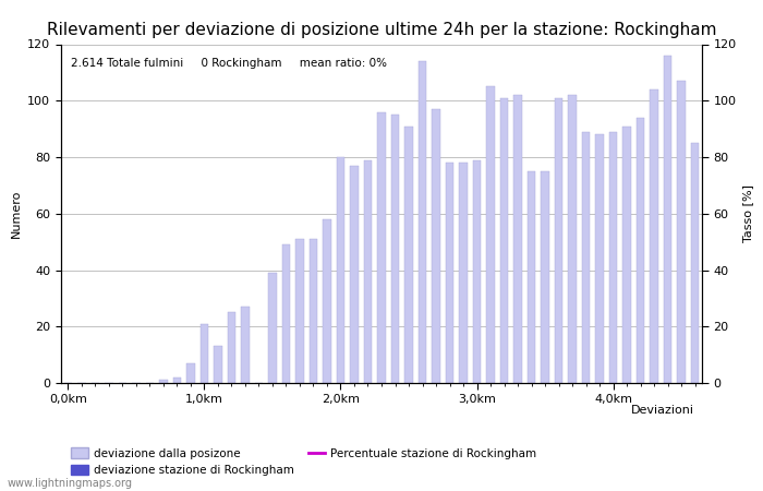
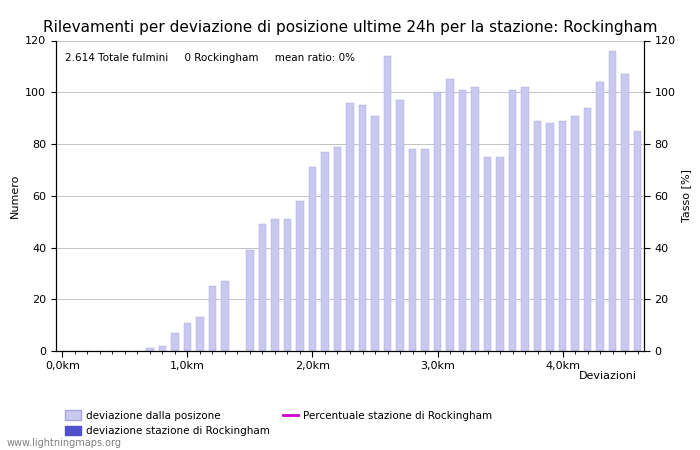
1,0km: 21 -> 11
2,0km: 80 -> 71
3,0km: 79 -> 100
